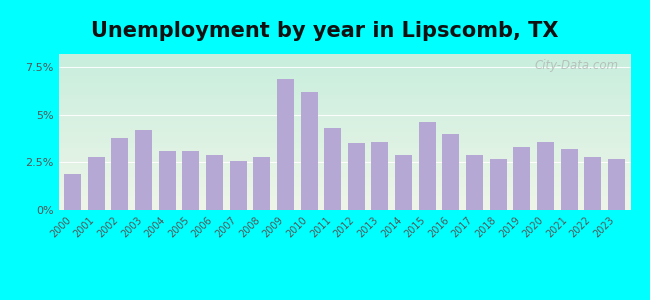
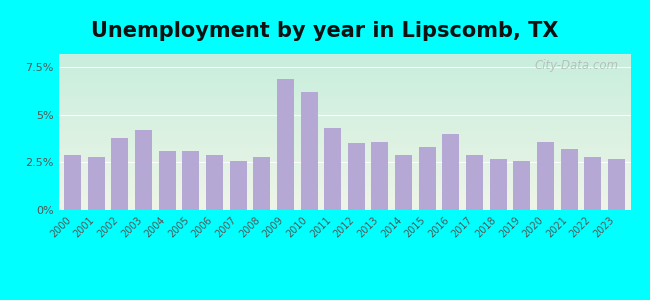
2000: 1.9% -> 2.9%
2015: 4.6% -> 3.3%
2019: 3.3% -> 2.6%
